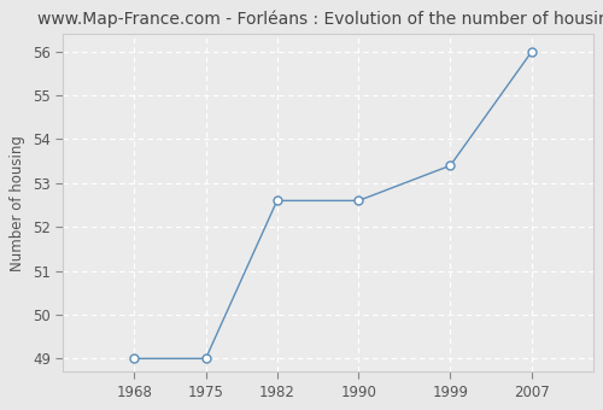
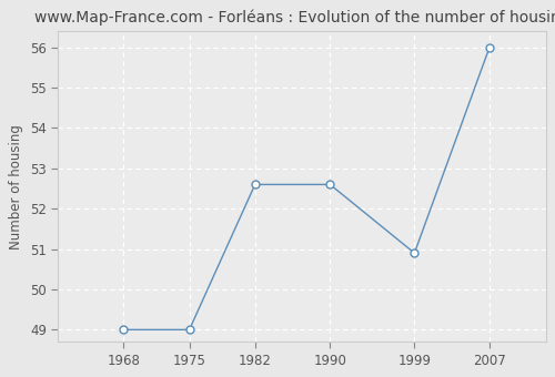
1999: 53.4 -> 50.9
